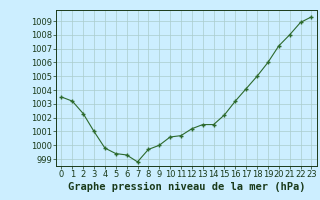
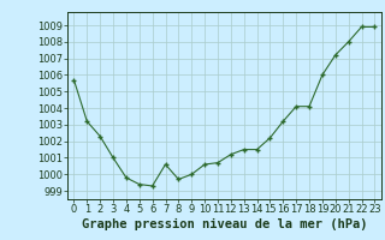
0: 1003.5 -> 1005.7
7: 998.8 -> 1000.6
18: 1005.0 -> 1004.1
23: 1009.3 -> 1008.9
